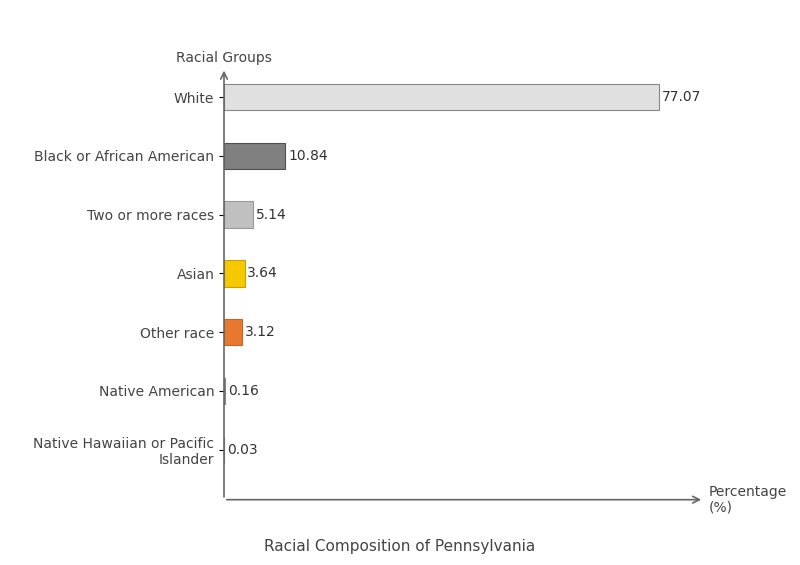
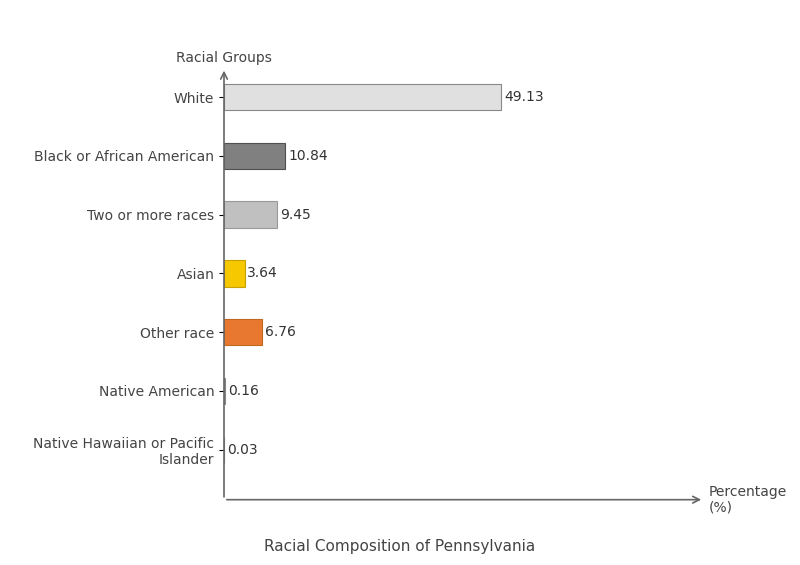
White: 77.07 -> 49.13
Two or more races: 5.14 -> 9.45
Other race: 3.12 -> 6.76
